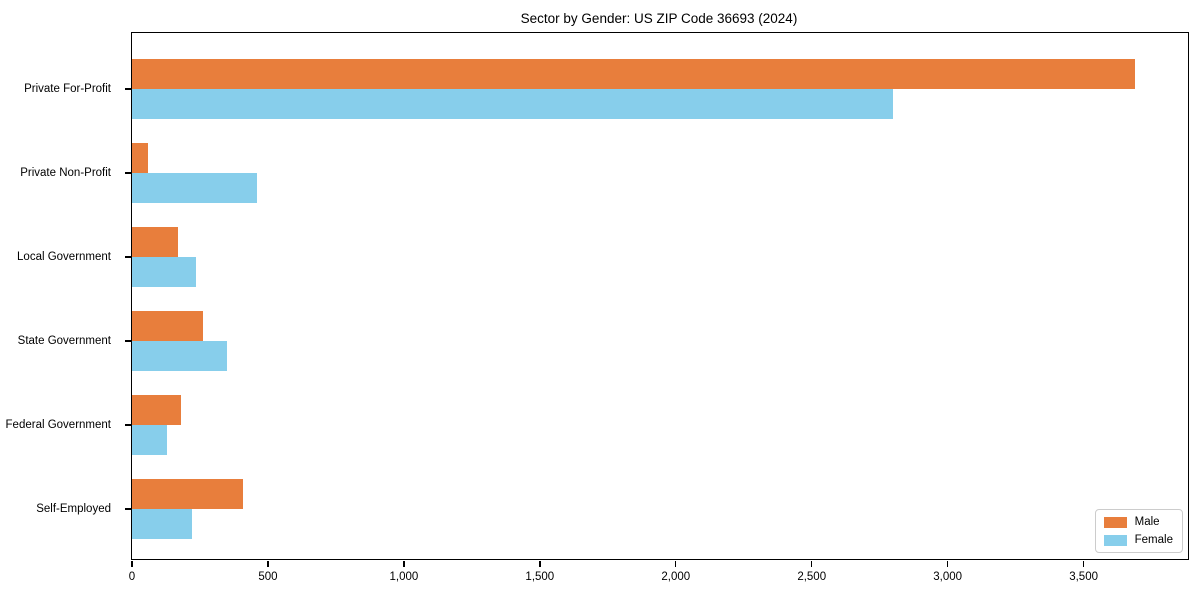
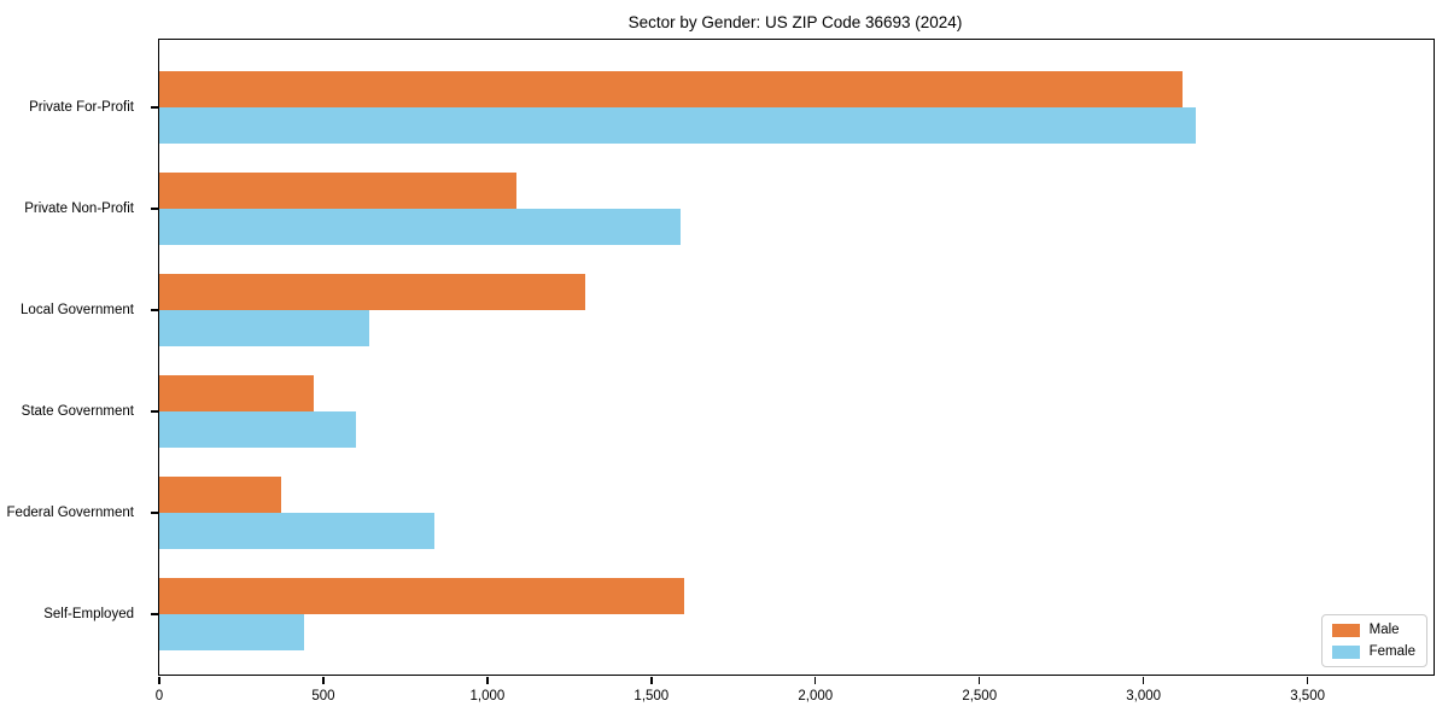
Male/Private For-Profit: 3690 -> 3120
Female/Private For-Profit: 2800 -> 3160
Male/Private Non-Profit: 60 -> 1090
Female/Private Non-Profit: 460 -> 1590
Male/Local Government: 170 -> 1300
Female/Local Government: 240 -> 640
Male/State Government: 260 -> 470
Female/State Government: 350 -> 600
Male/Federal Government: 180 -> 370
Female/Federal Government: 130 -> 840
Male/Self-Employed: 410 -> 1600
Female/Self-Employed: 220 -> 440
